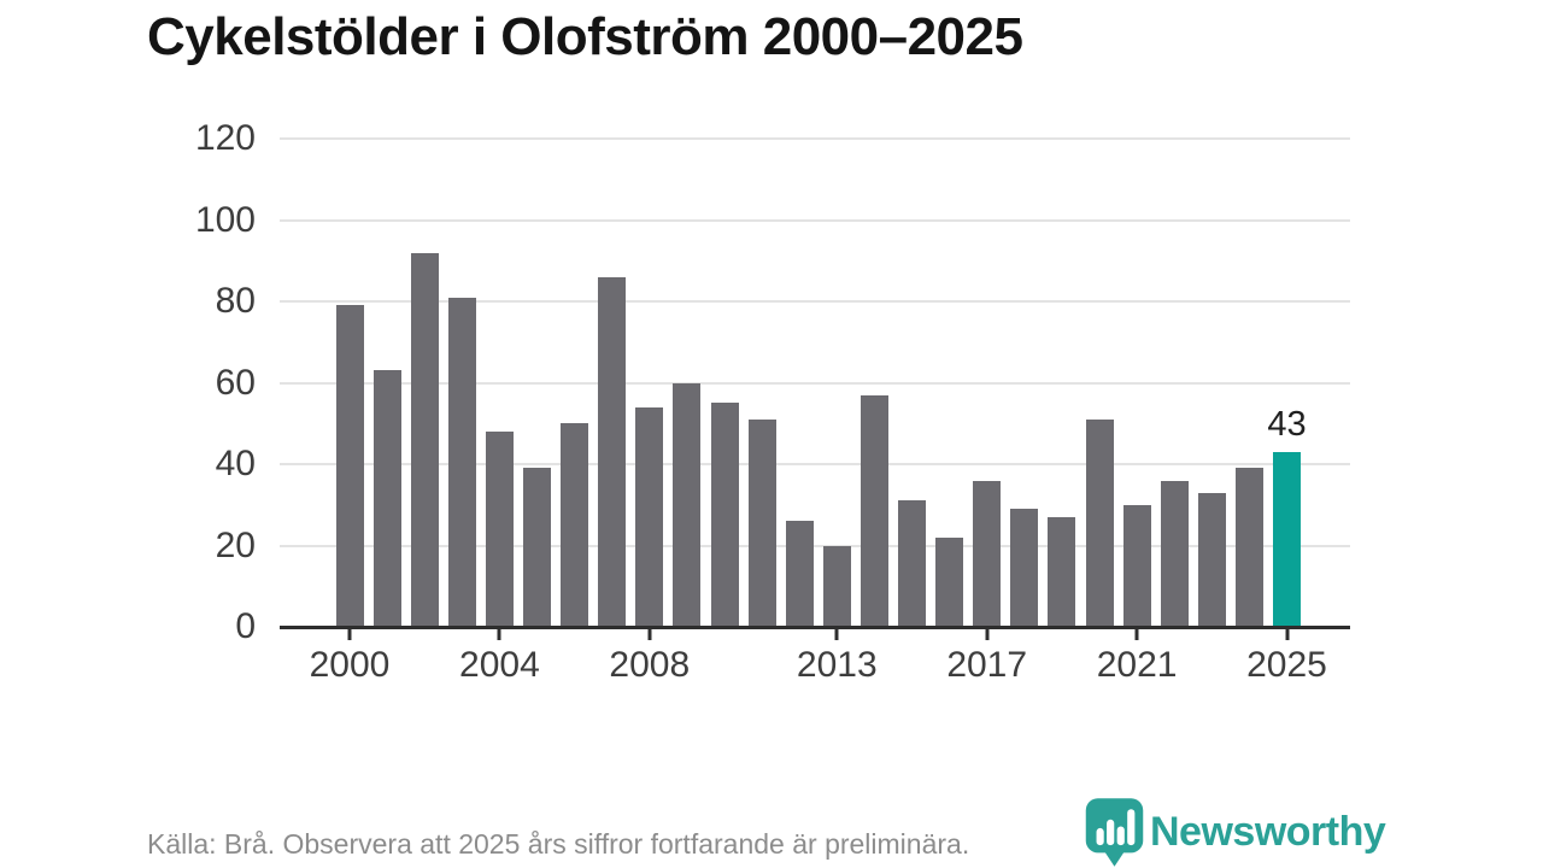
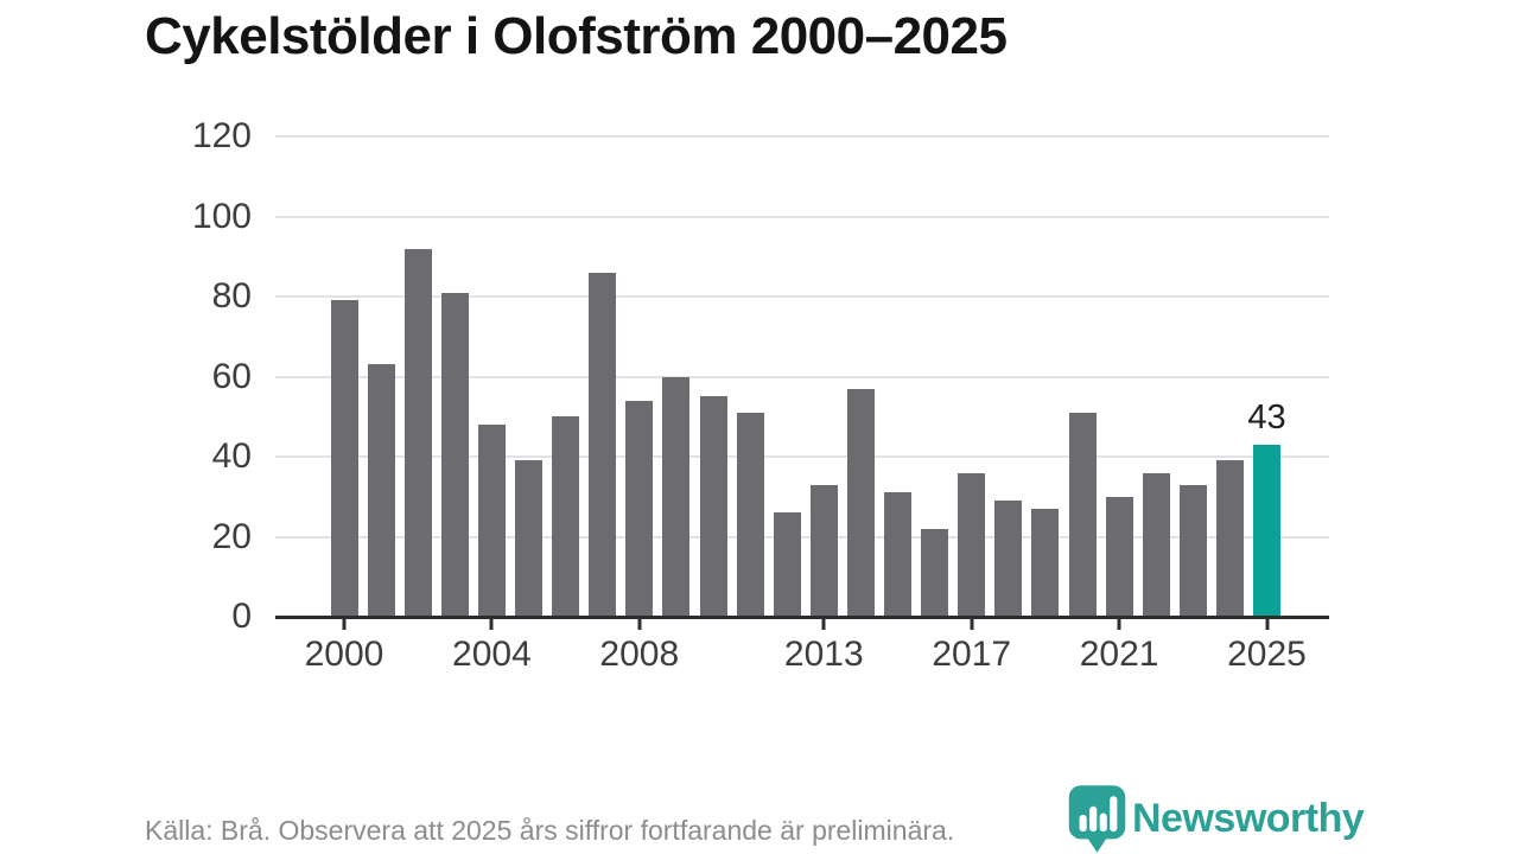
2013: 20 -> 33
